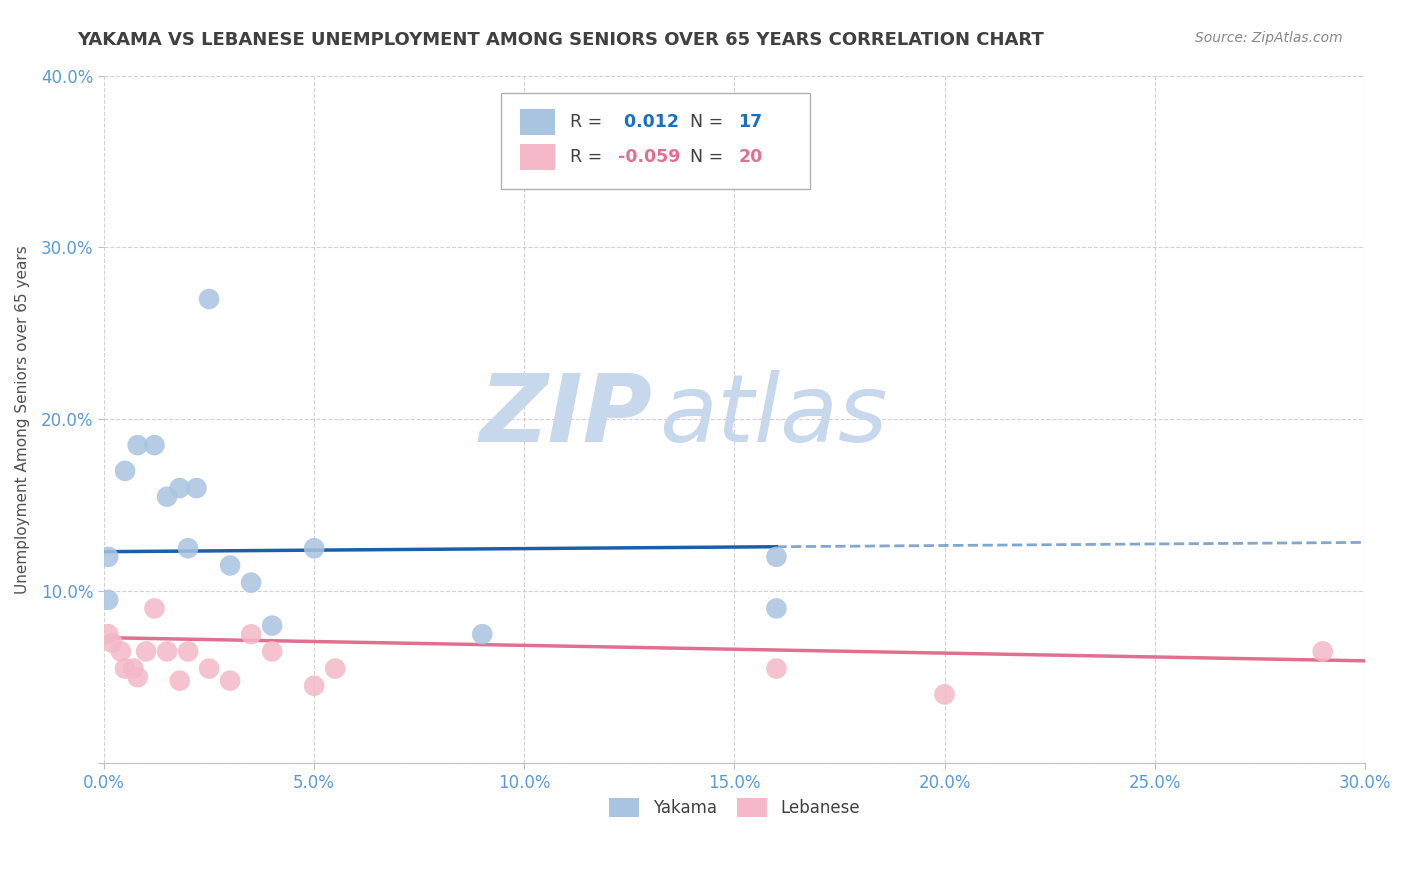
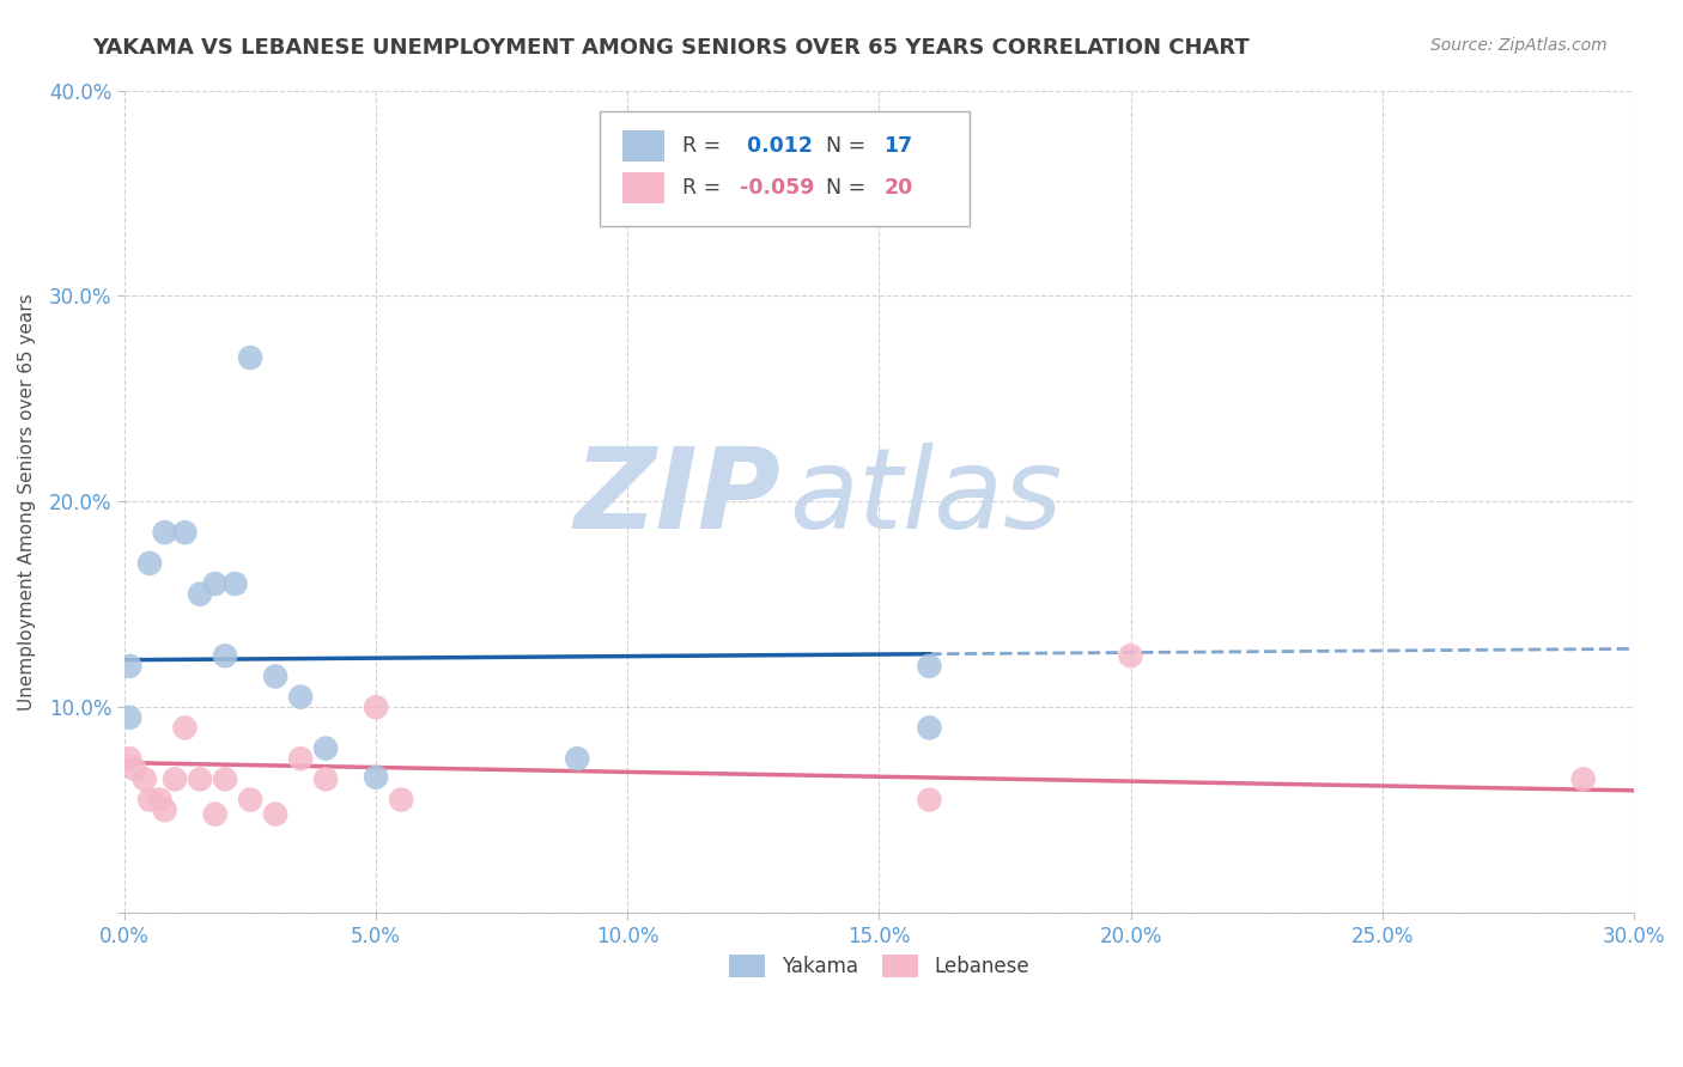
Yakama/5.0%: 12.5% -> 6.6%
Lebanese/5.0%: 4.5% -> 10.0%
Lebanese/20.0%: 4.0% -> 12.5%
